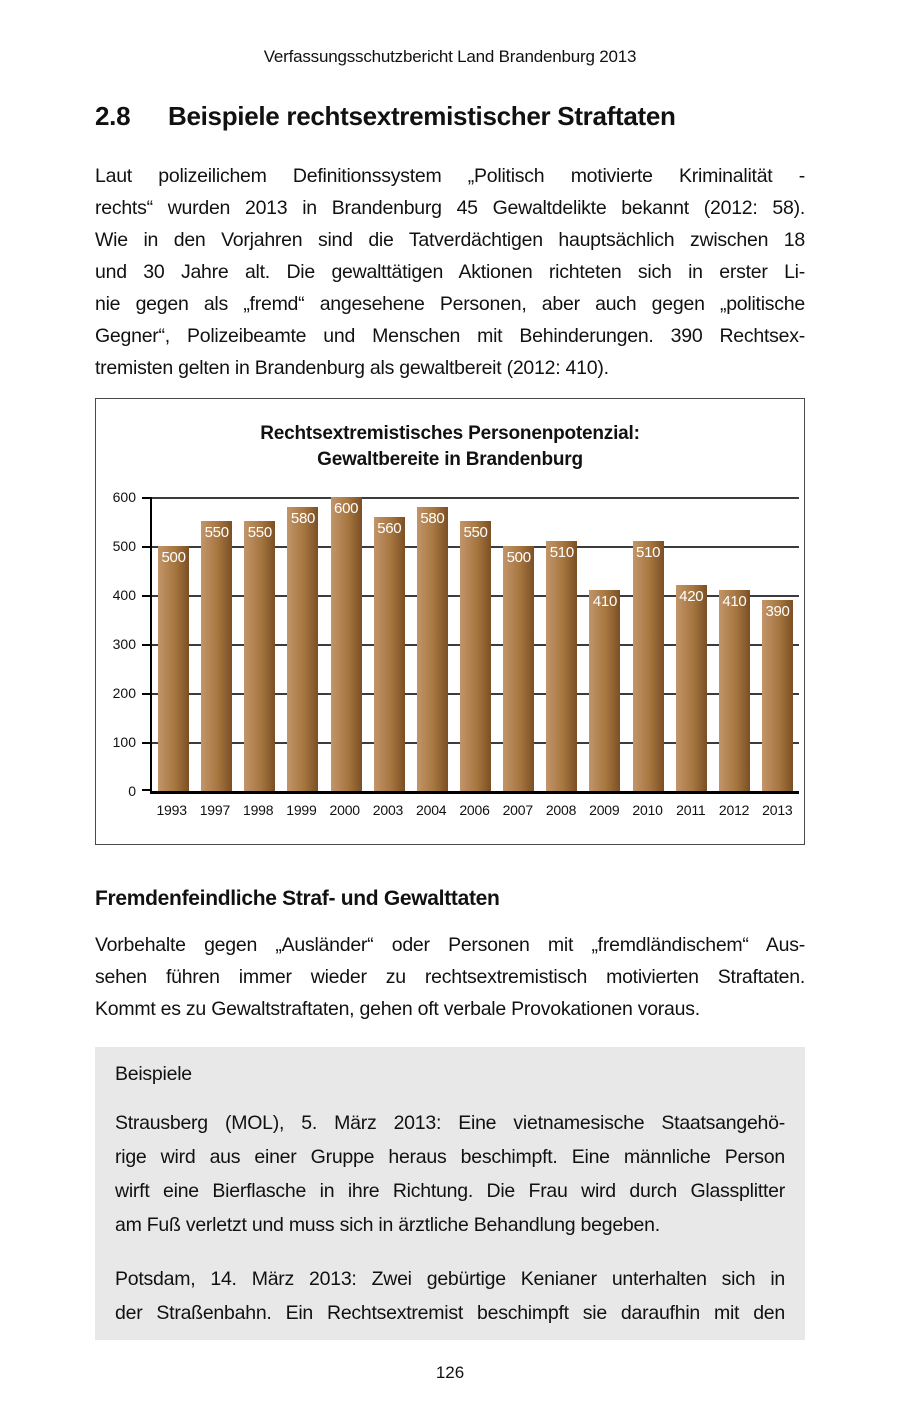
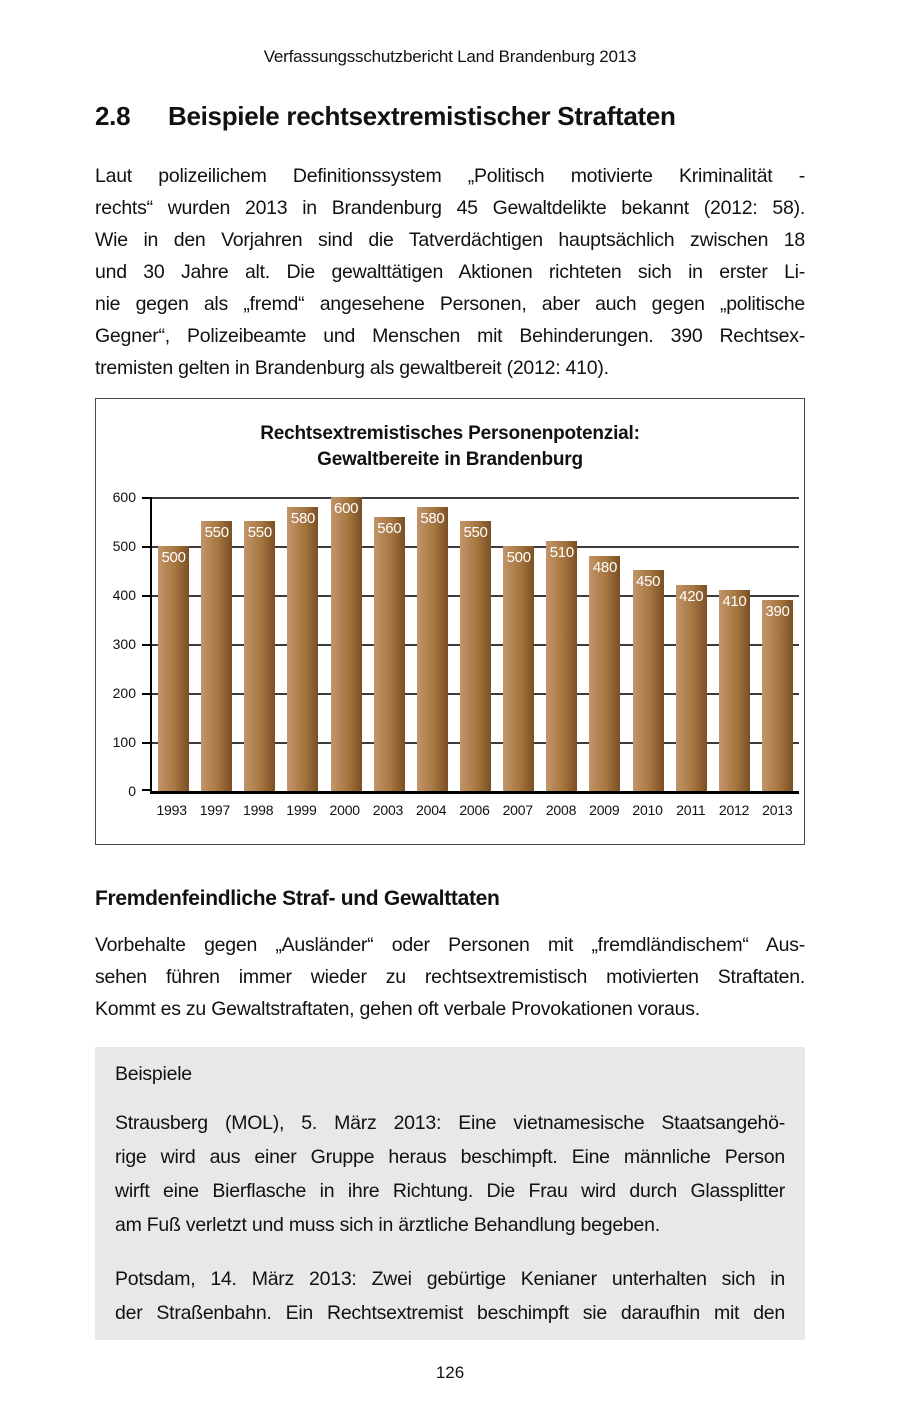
2009: 410 -> 480
2010: 510 -> 450
